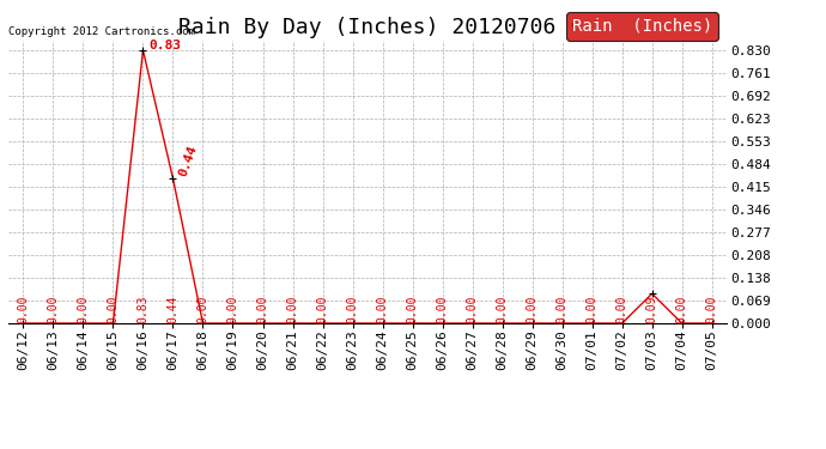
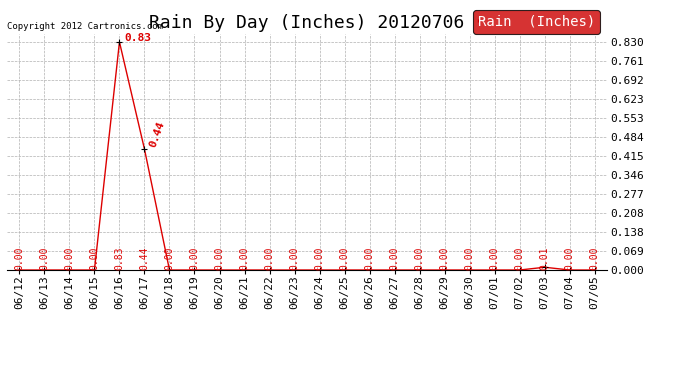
07/03: 0.09 -> 0.01
